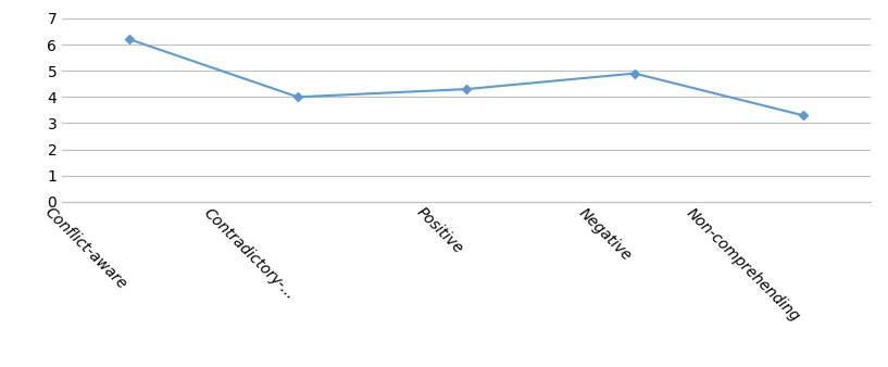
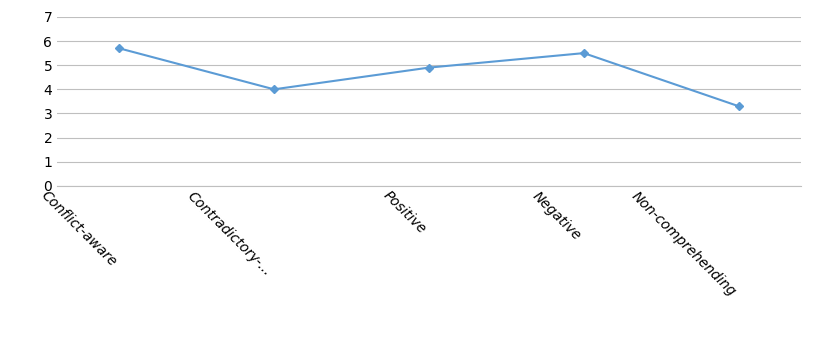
Conflict-aware: 6.2 -> 5.7
Positive: 4.3 -> 4.9
Negative: 4.9 -> 5.5
